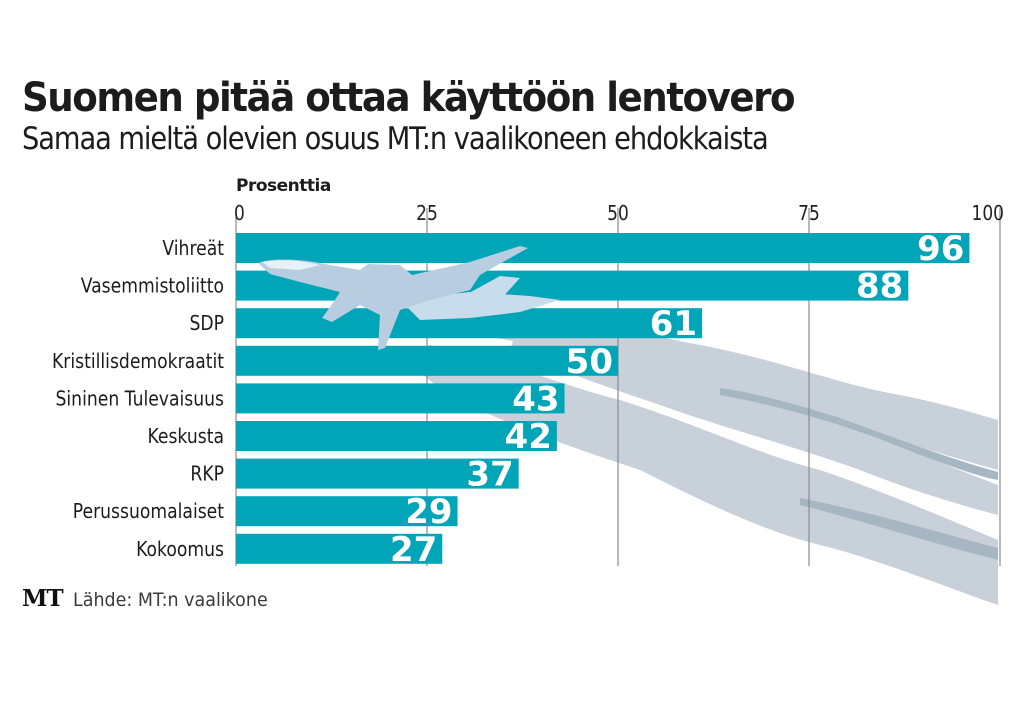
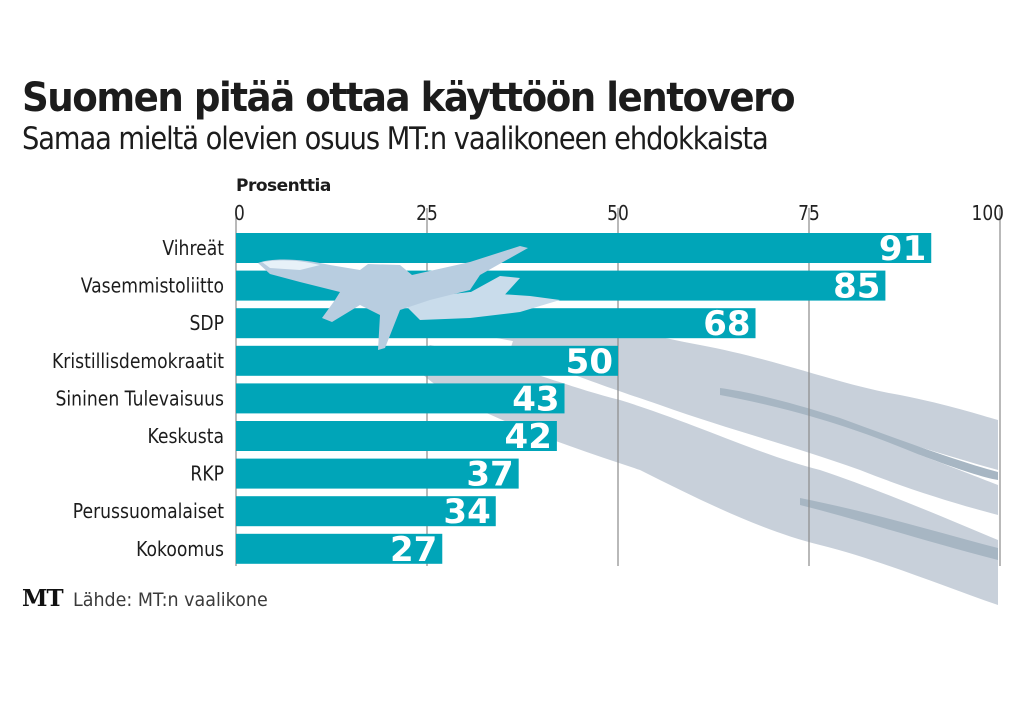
Vihreät: 96 -> 91
Vasemmistoliitto: 88 -> 85
SDP: 61 -> 68
Perussuomalaiset: 29 -> 34
